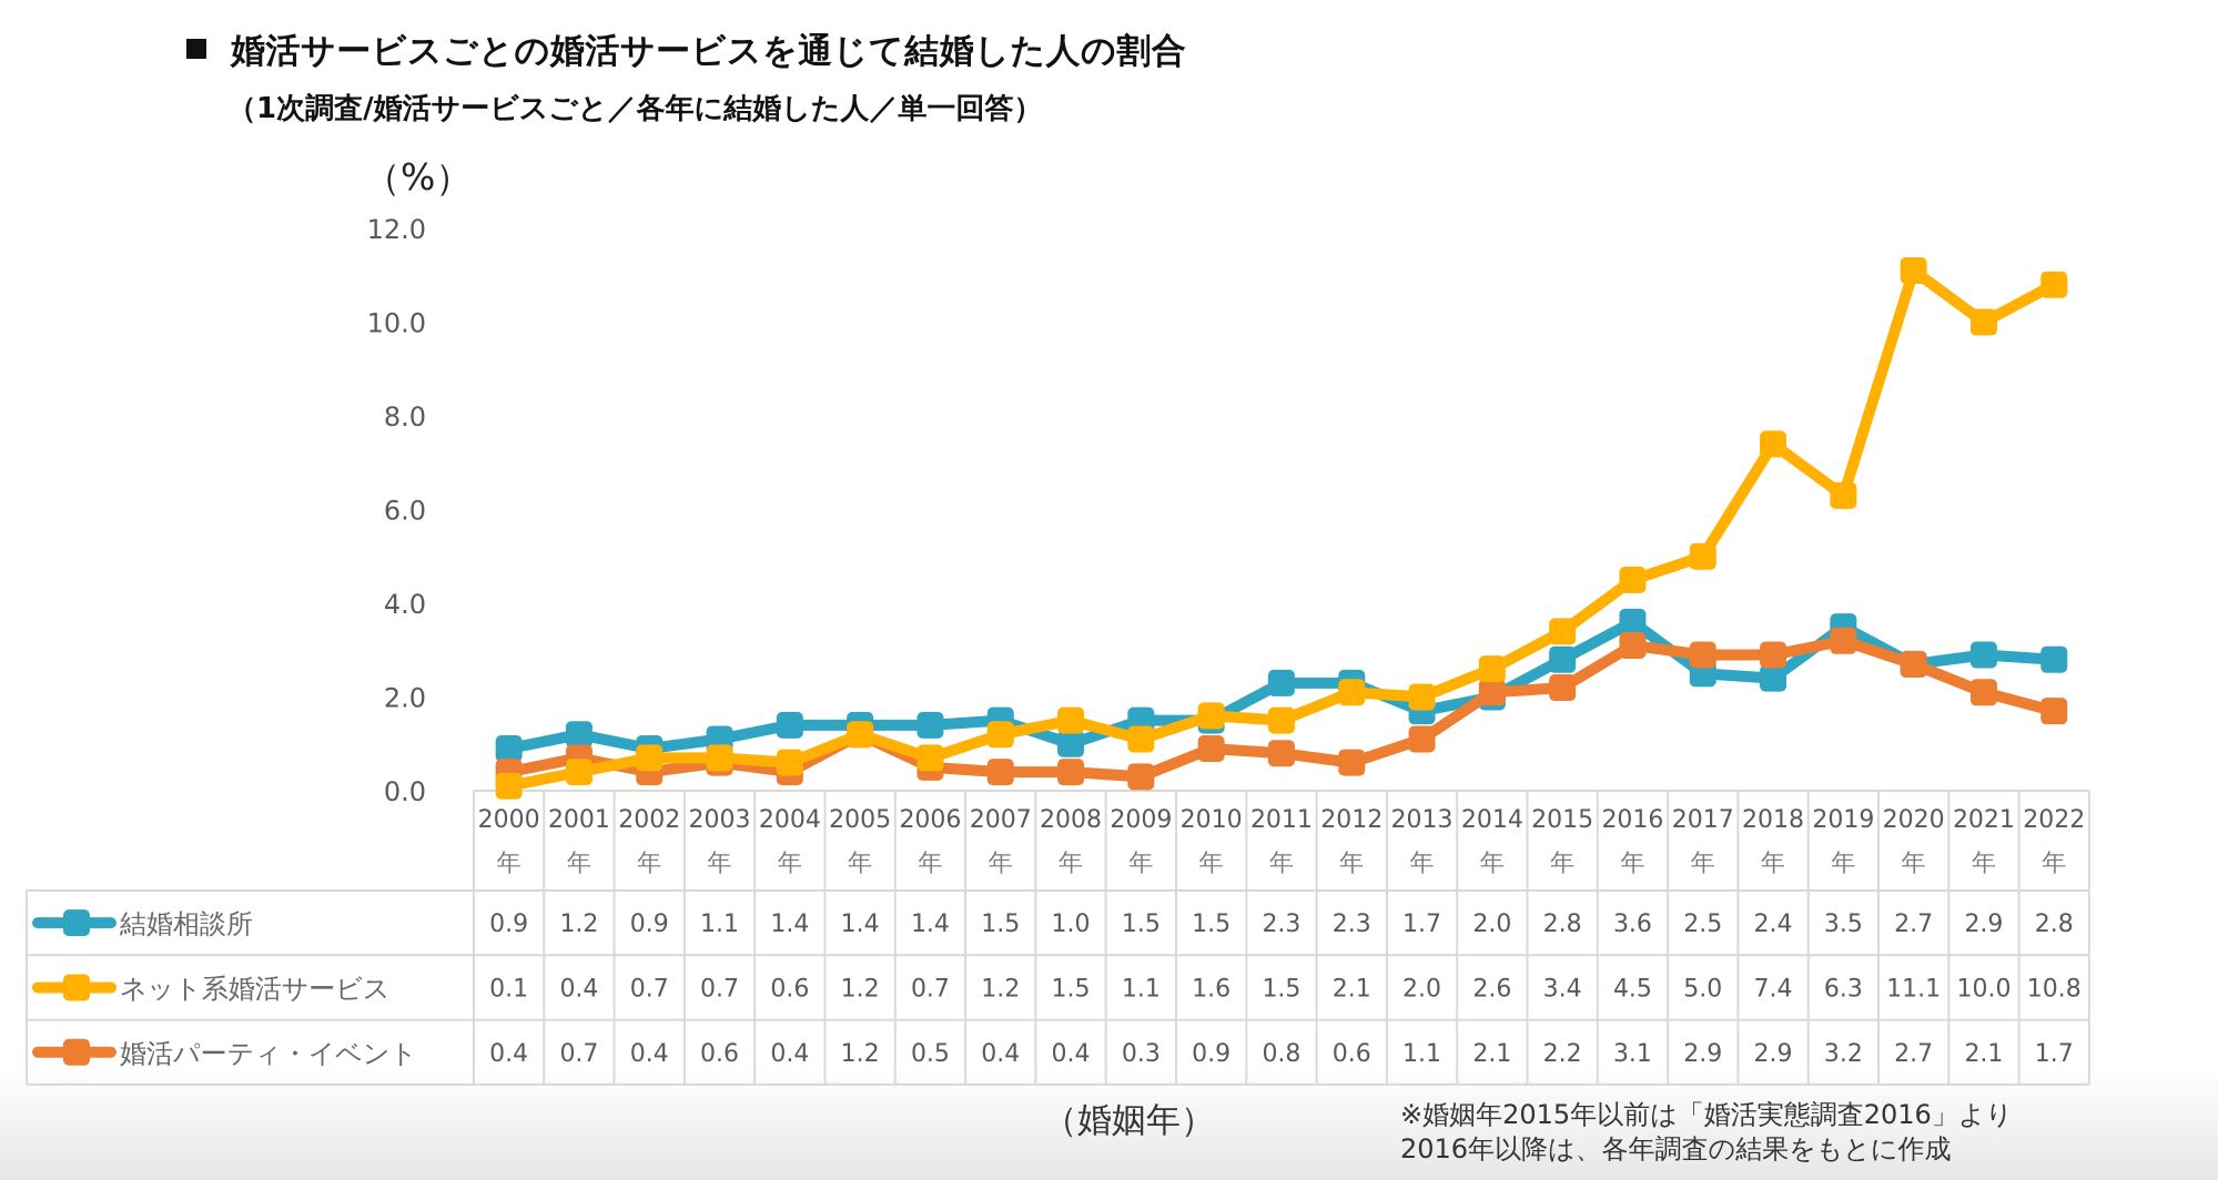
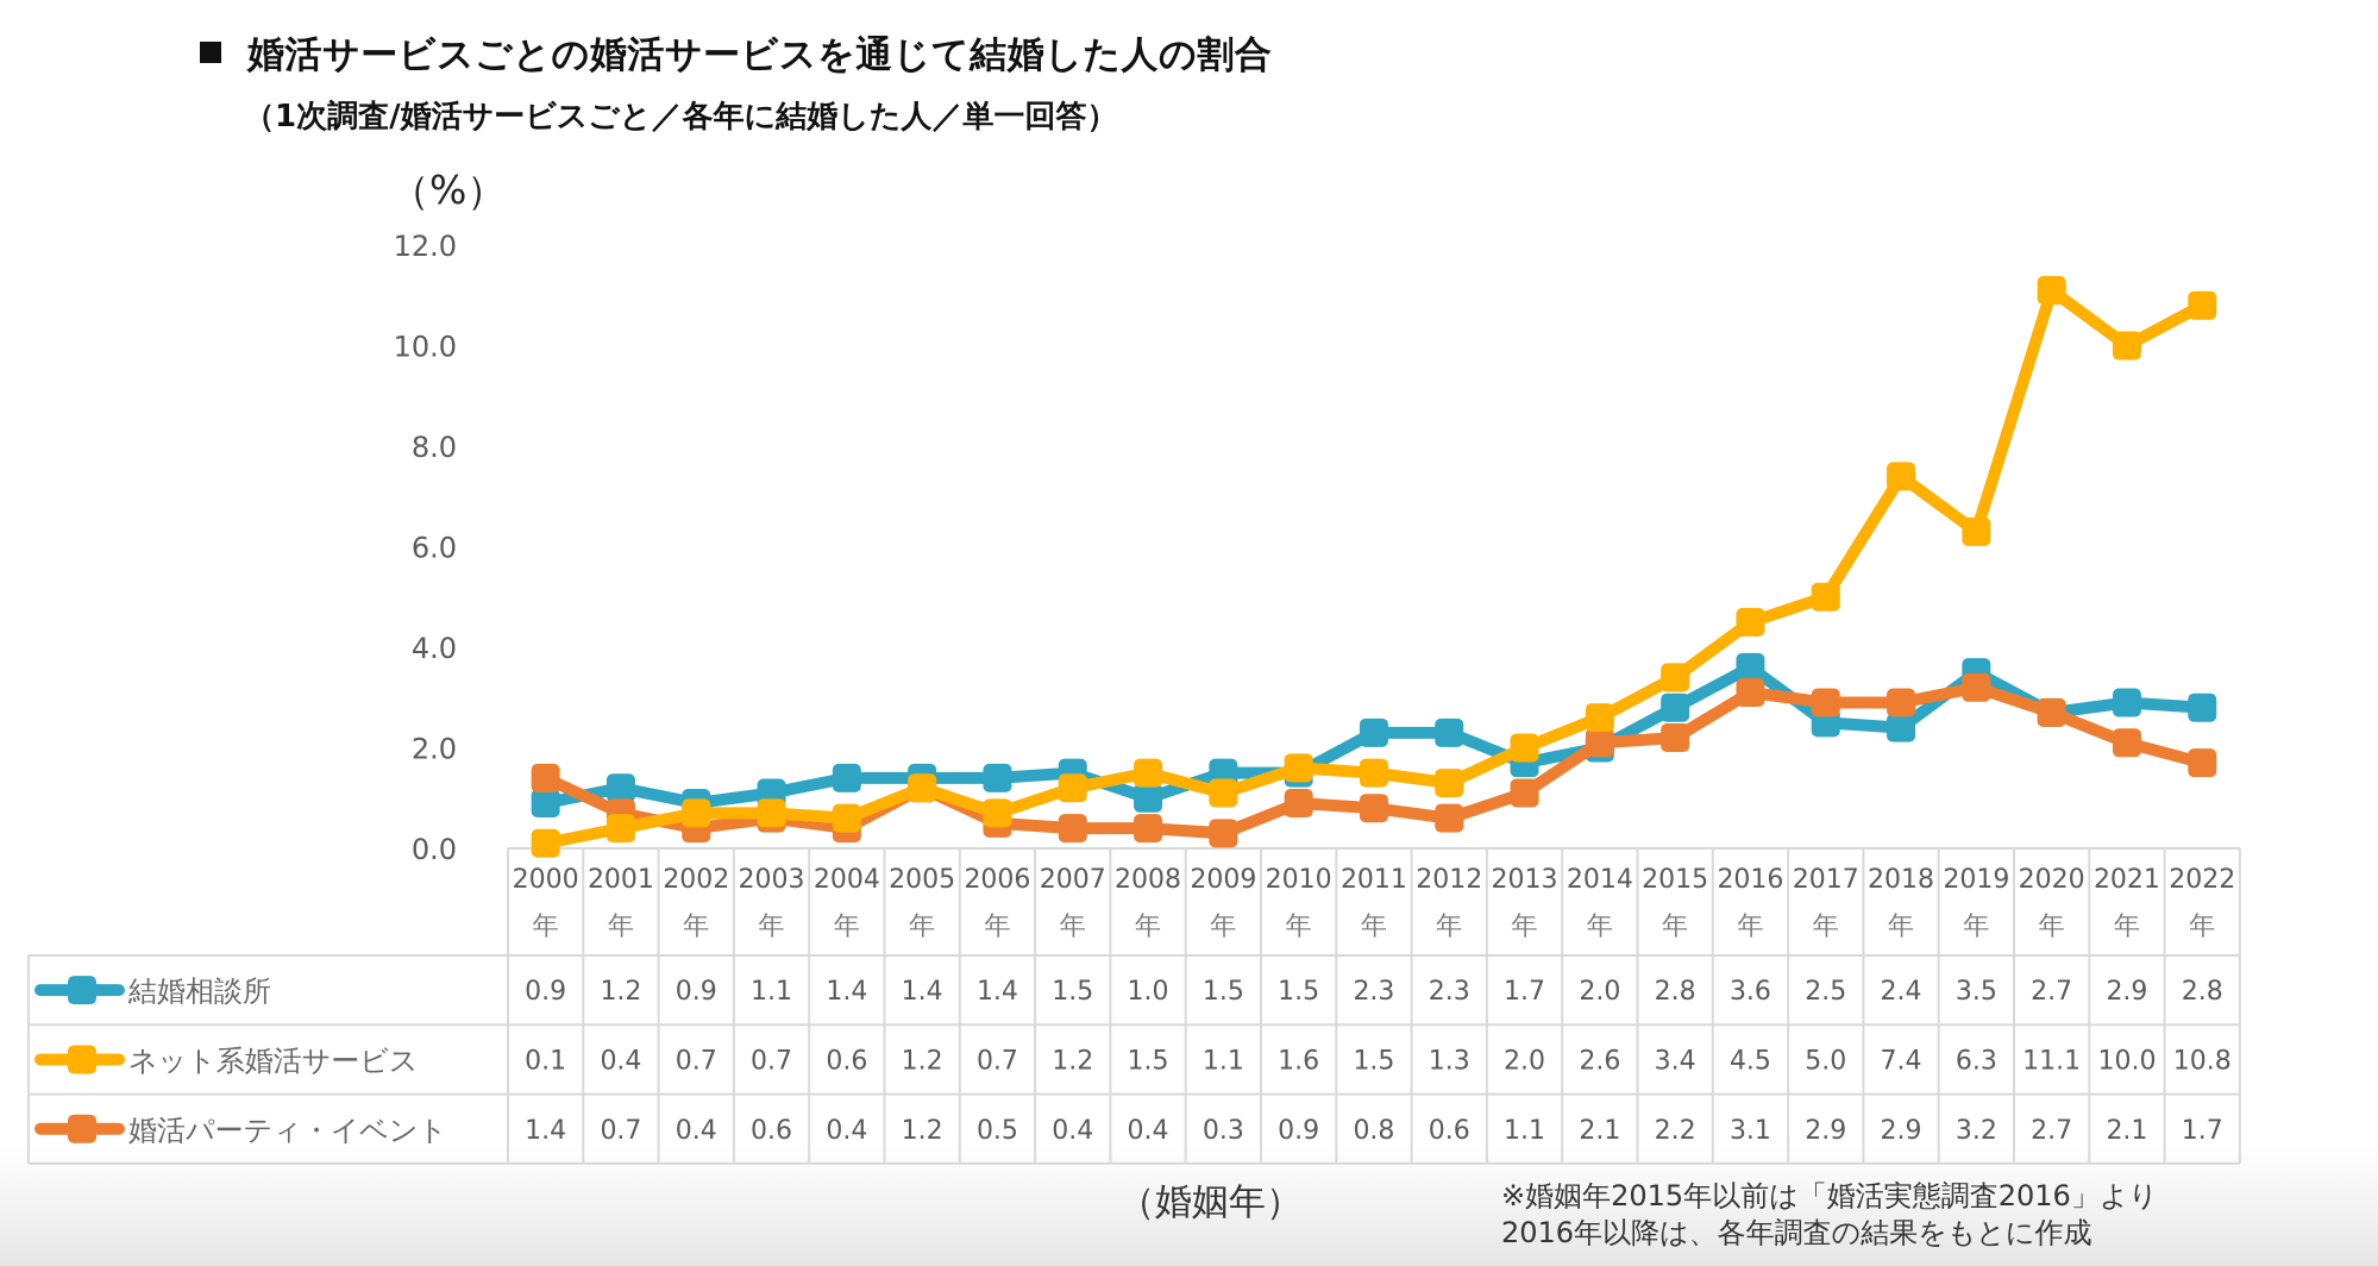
婚活パーティ・イベント/2000: 0.4 -> 1.4
ネット系婚活サービス/2012: 2.1 -> 1.3
